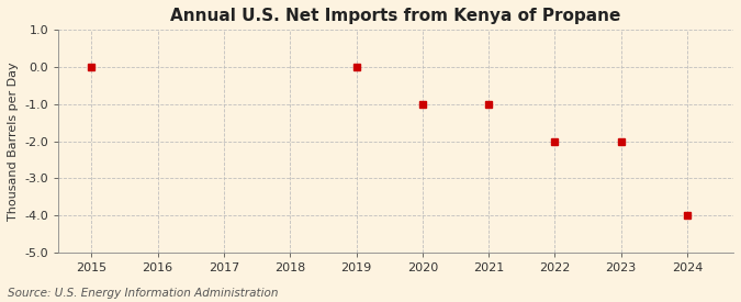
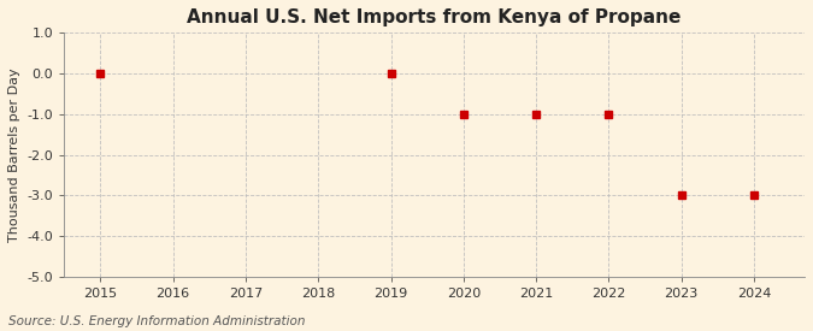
2022: -2 -> -1
2023: -2 -> -3
2024: -4 -> -3
